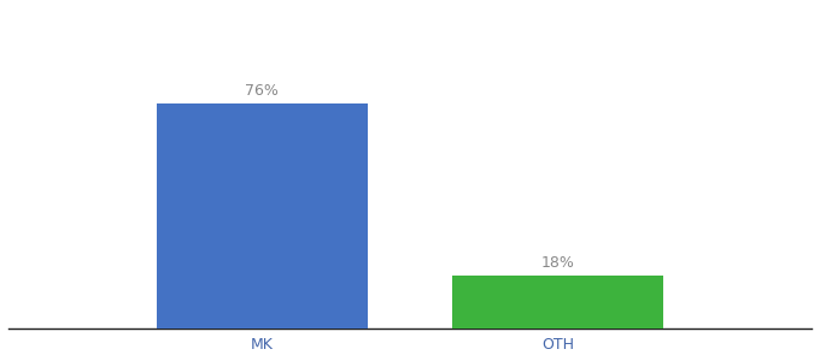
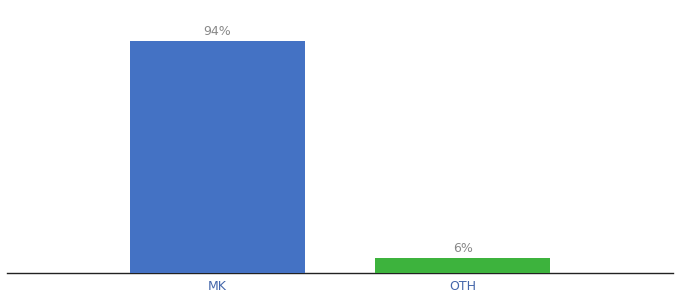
MK: 76% -> 94%
OTH: 18% -> 6%
